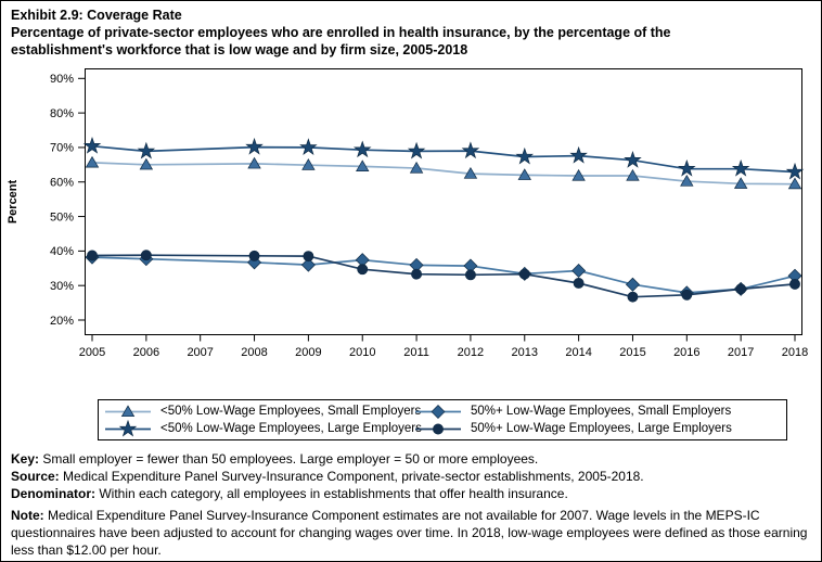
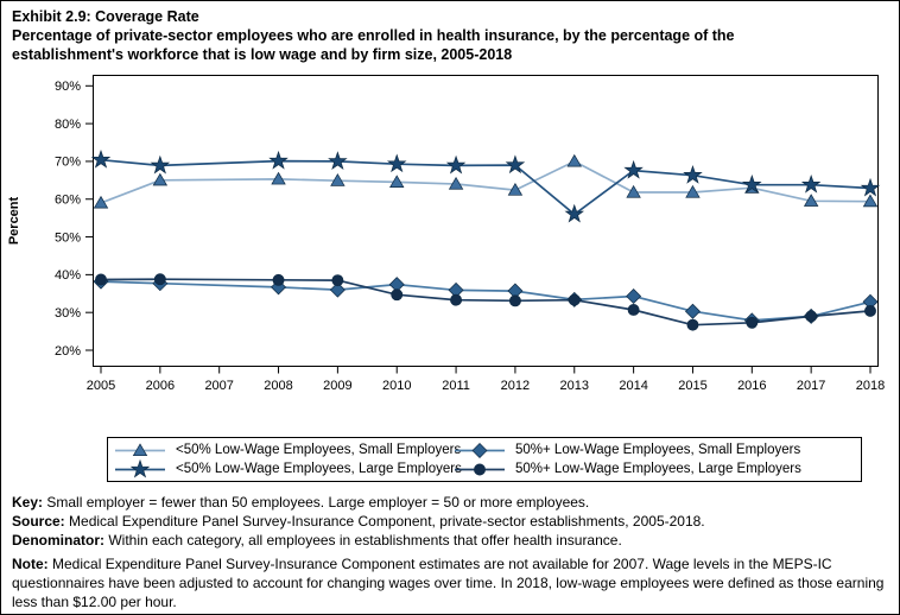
<50% Low-Wage Employees, Small Employers/2005: 66% -> 59%
<50% Low-Wage Employees, Small Employers/2013: 62% -> 70%
<50% Low-Wage Employees, Large Employers/2013: 67% -> 56%
<50% Low-Wage Employees, Small Employers/2016: 60% -> 63%
